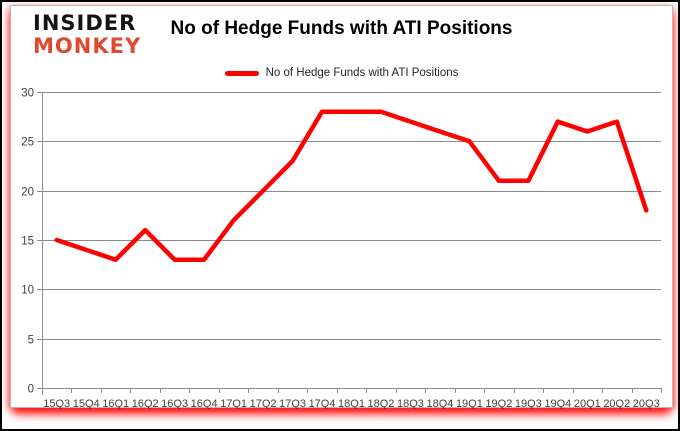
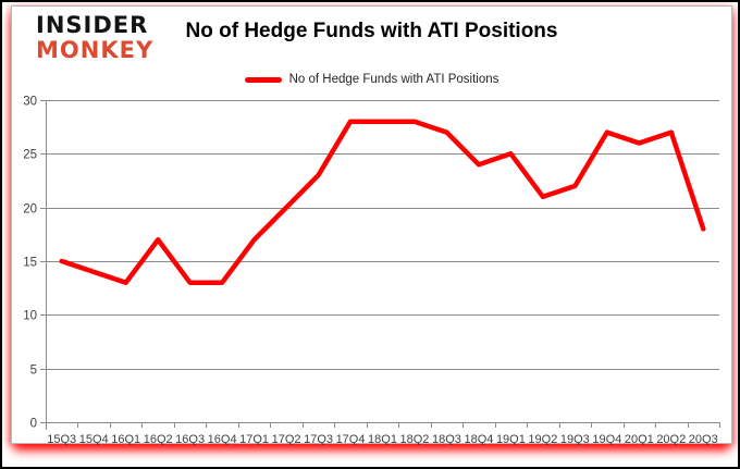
16Q2: 16 -> 17
18Q4: 26 -> 24
19Q3: 21 -> 22
